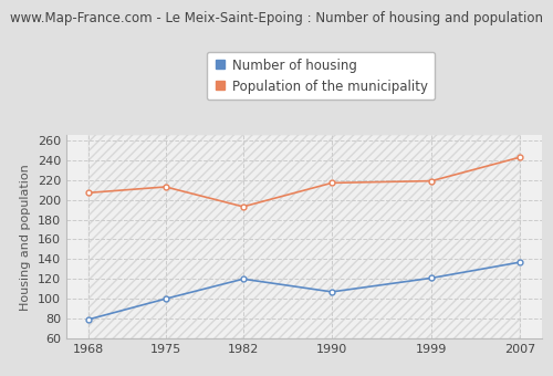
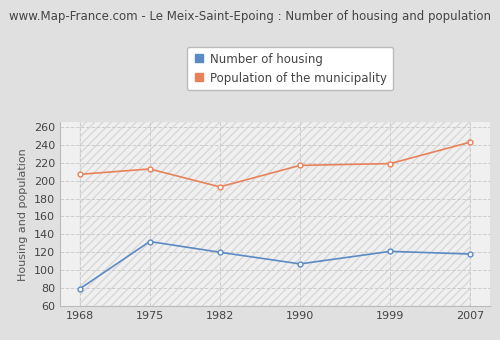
Number of housing/1975: 100 -> 132
Number of housing/2007: 137 -> 118
